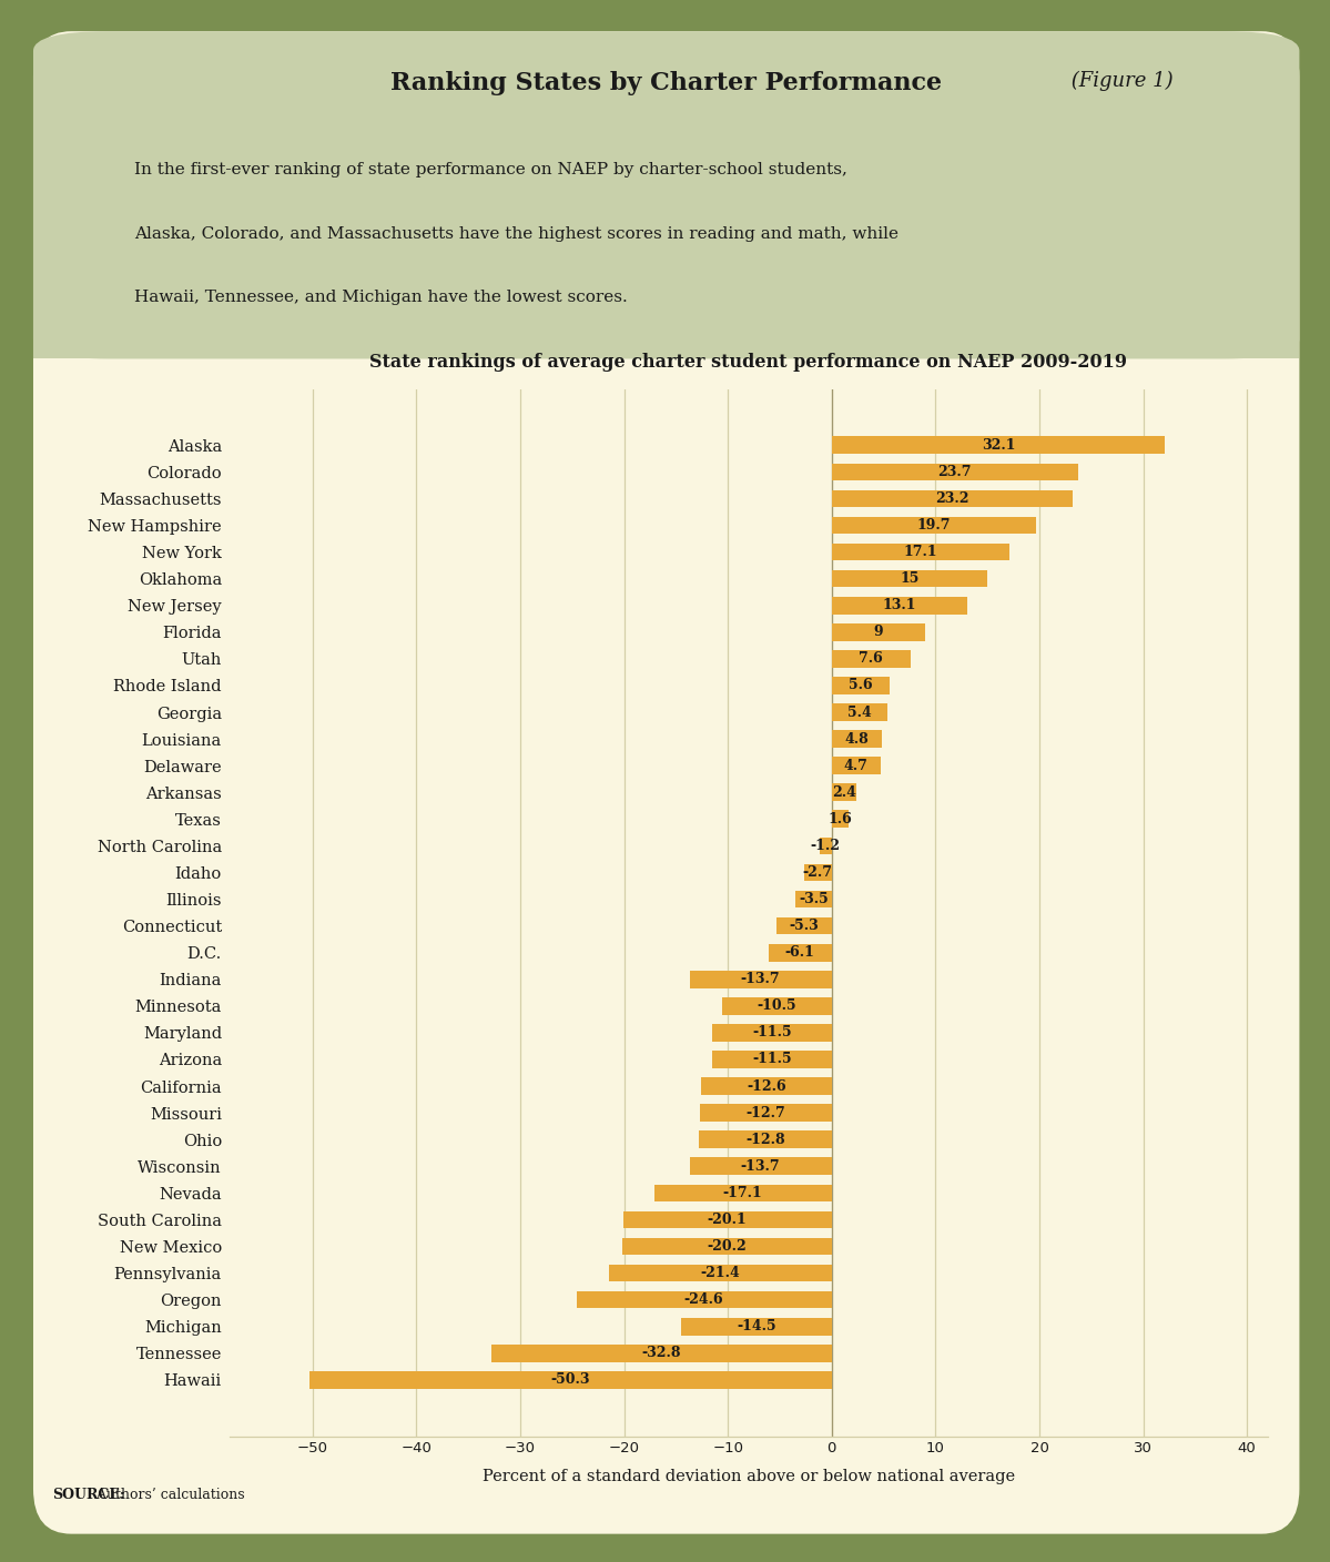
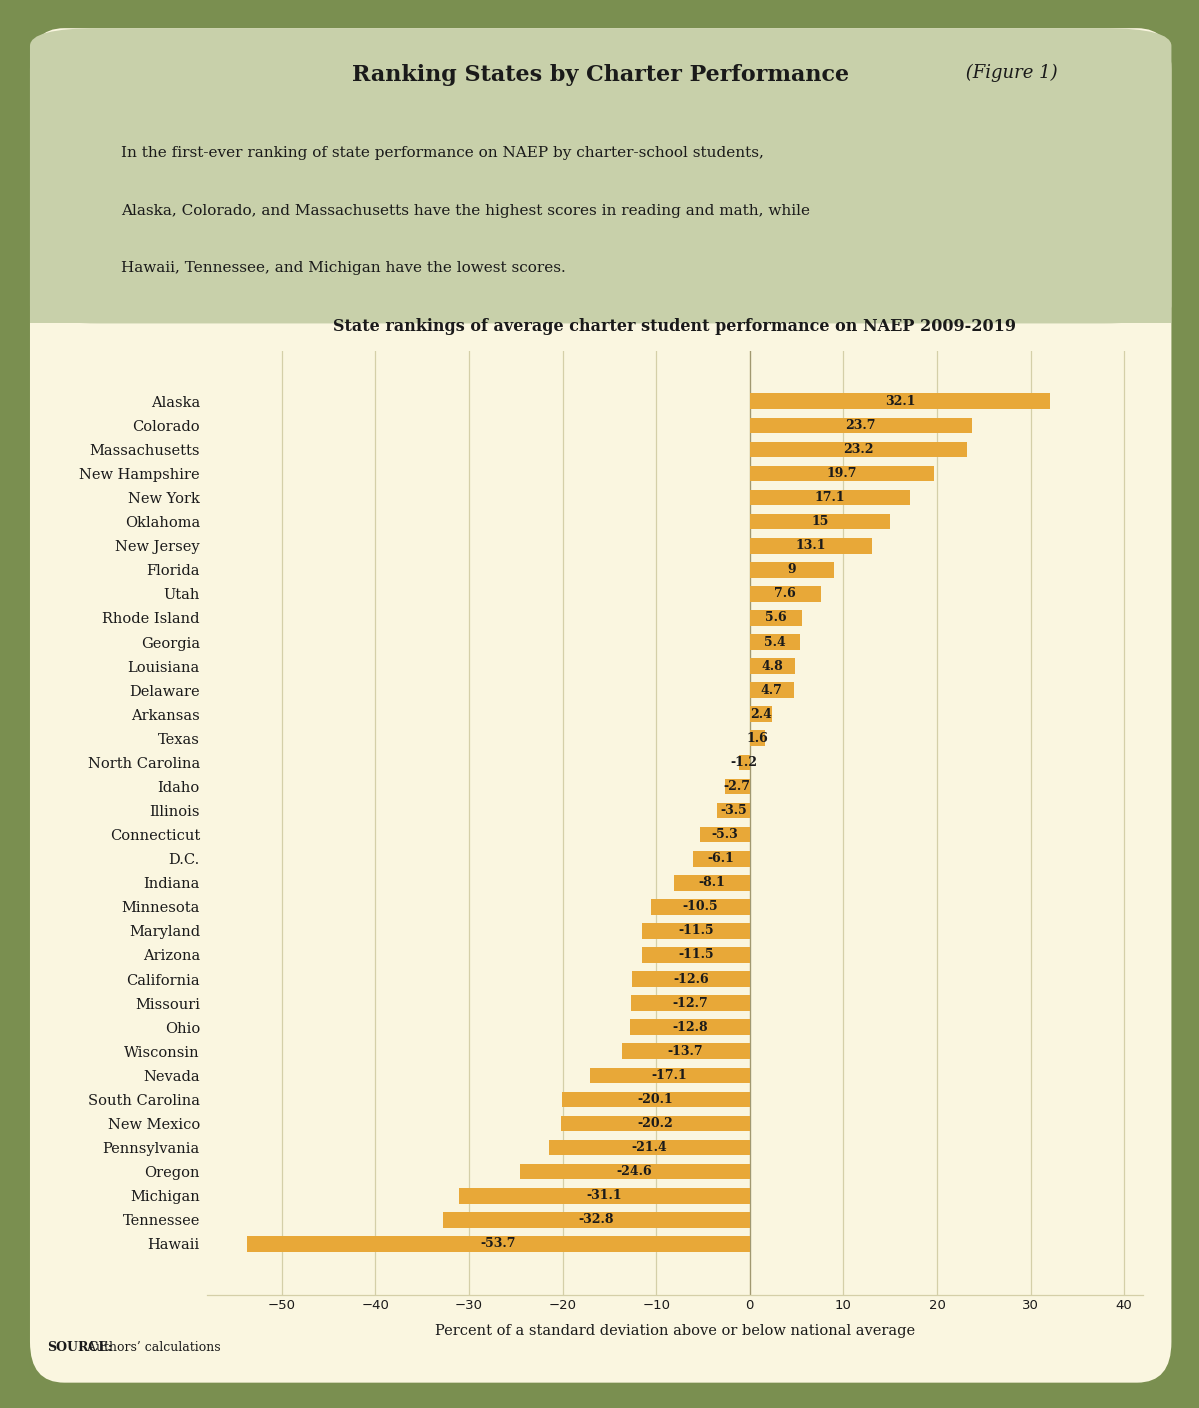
Indiana: -13.7 -> -8.1
Michigan: -14.5 -> -31.1
Hawaii: -50.3 -> -53.7
